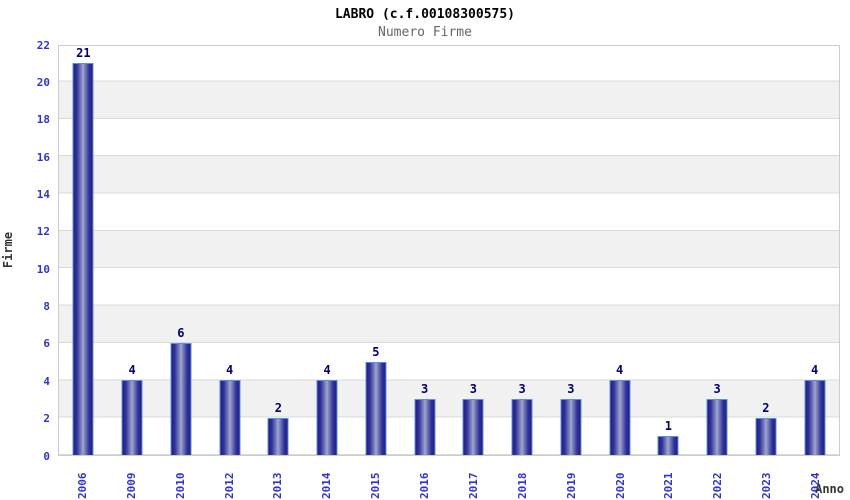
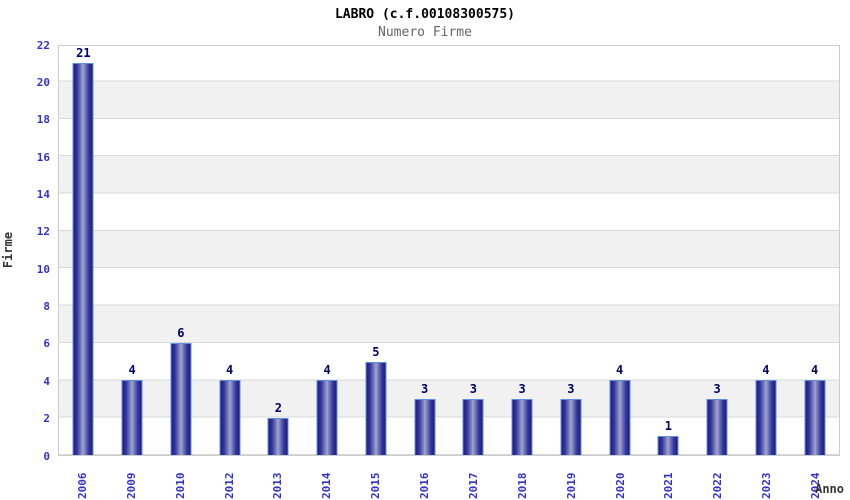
2023: 2 -> 4
